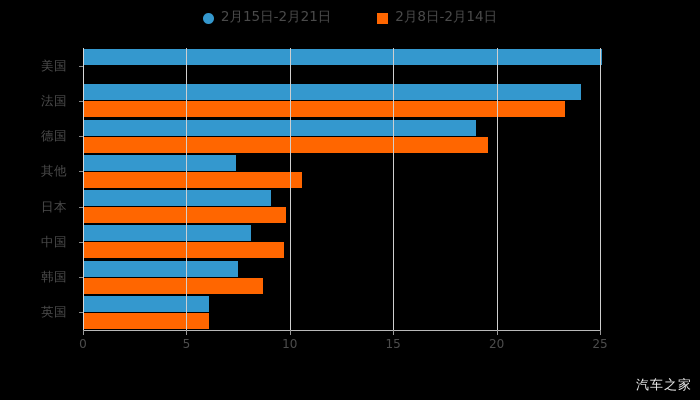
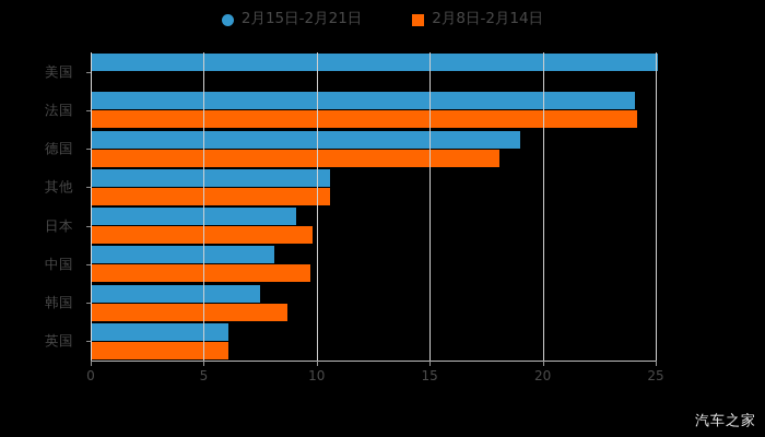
2月8日-2月14日/法国: 23.3 -> 24.2
2月8日-2月14日/德国: 19.6 -> 18.1
2月15日-2月21日/其他: 7.4 -> 10.6
